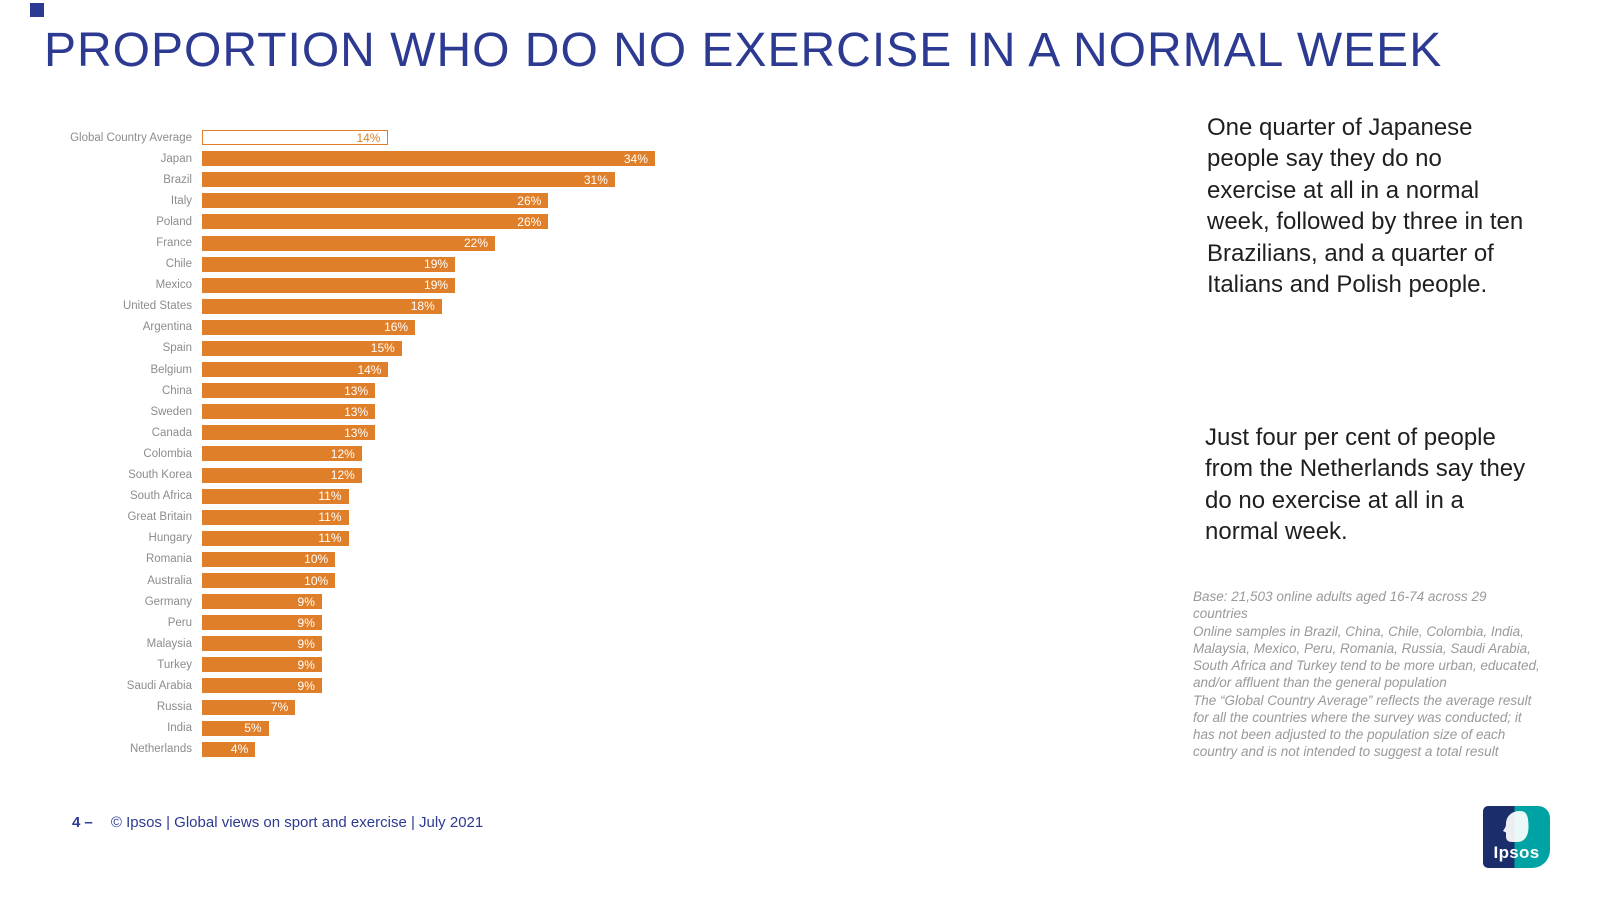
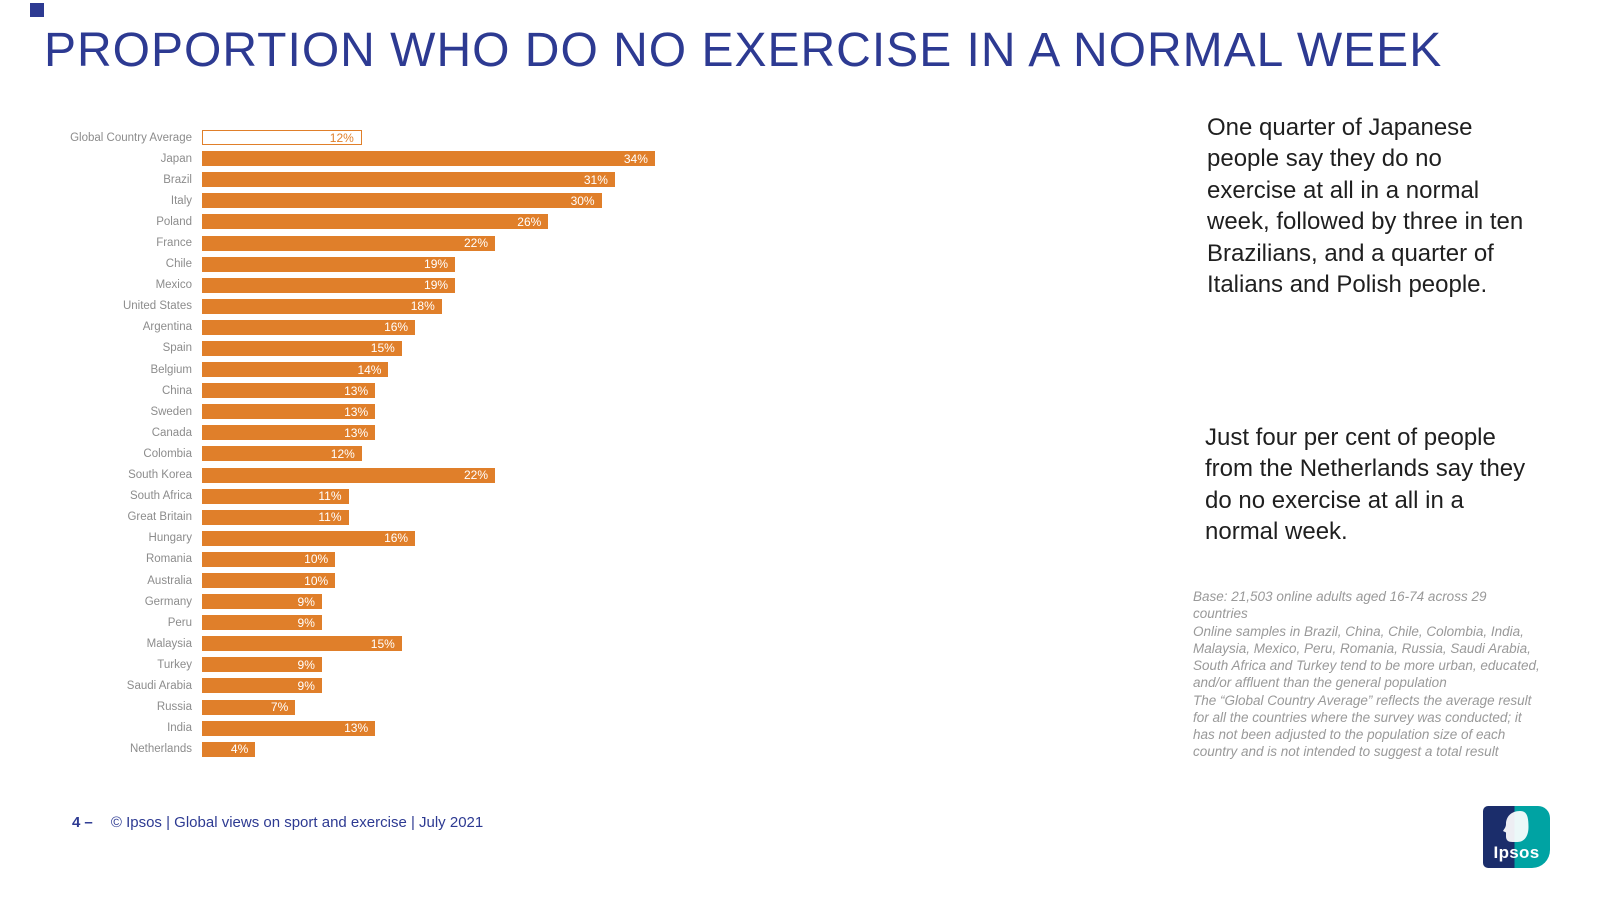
Global Country Average: 14% -> 12%
Italy: 26% -> 30%
South Korea: 12% -> 22%
Hungary: 11% -> 16%
Malaysia: 9% -> 15%
India: 5% -> 13%
